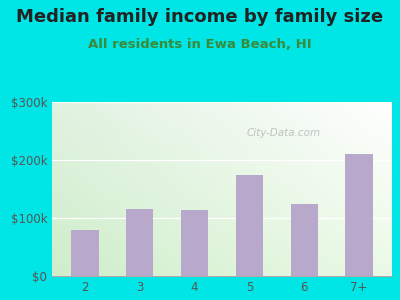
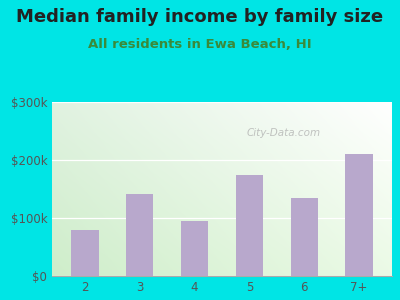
3: $115k -> $142k
4: $113k -> $94k
6: $125k -> $134k
